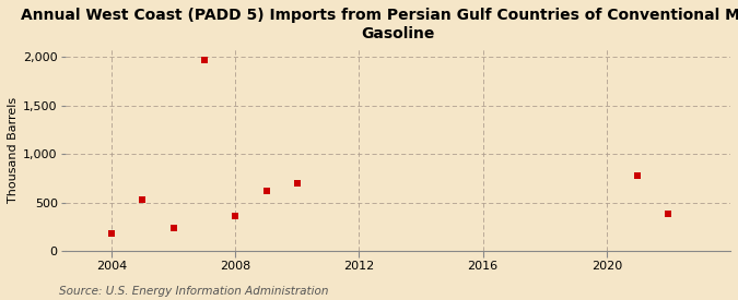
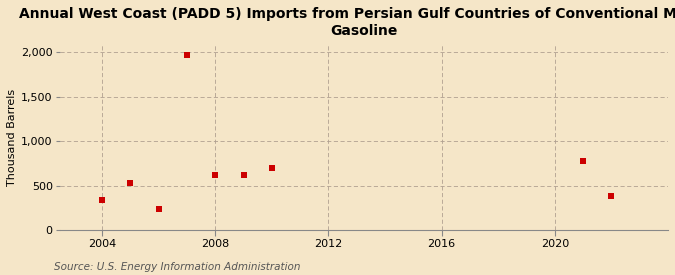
2004: 180 -> 340
2008: 360 -> 620
